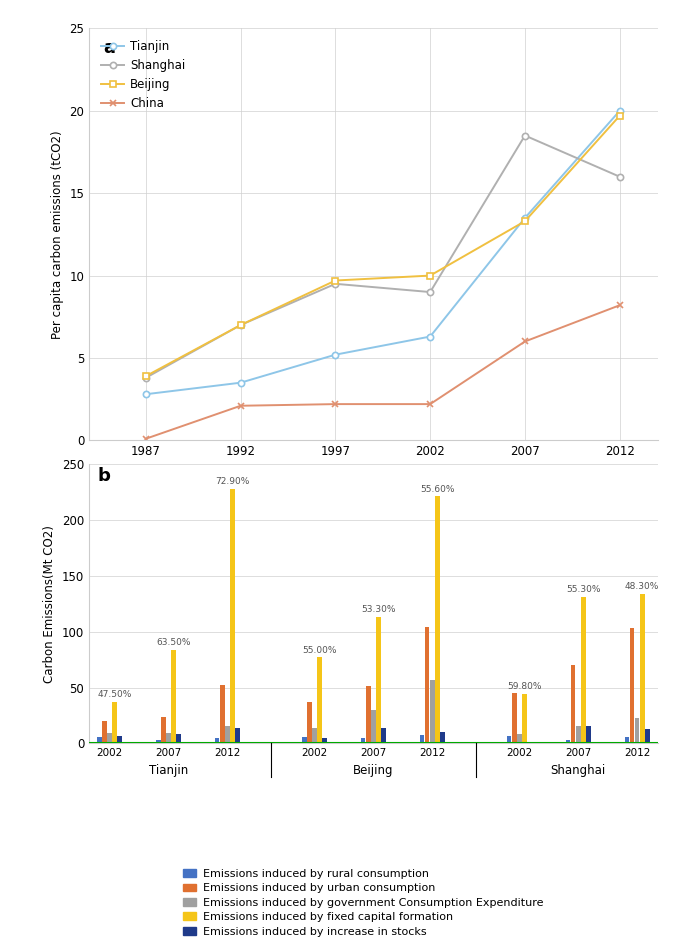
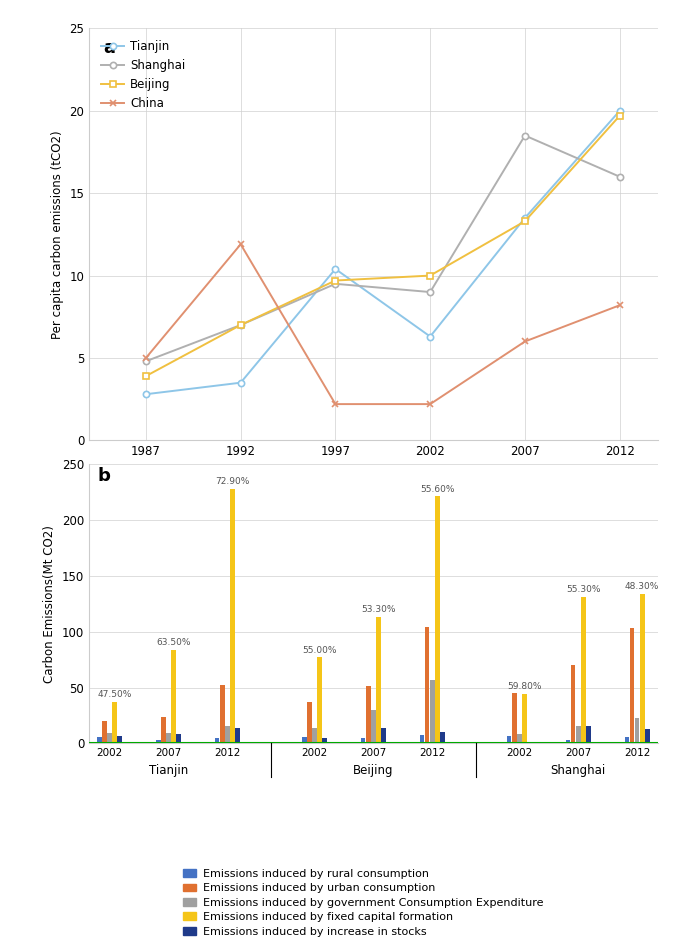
Shanghai/1987: 3.8 -> 4.8
China/1987: 0.1 -> 5.0
China/1992: 2.1 -> 11.9
Tianjin/1997: 5.2 -> 10.4
